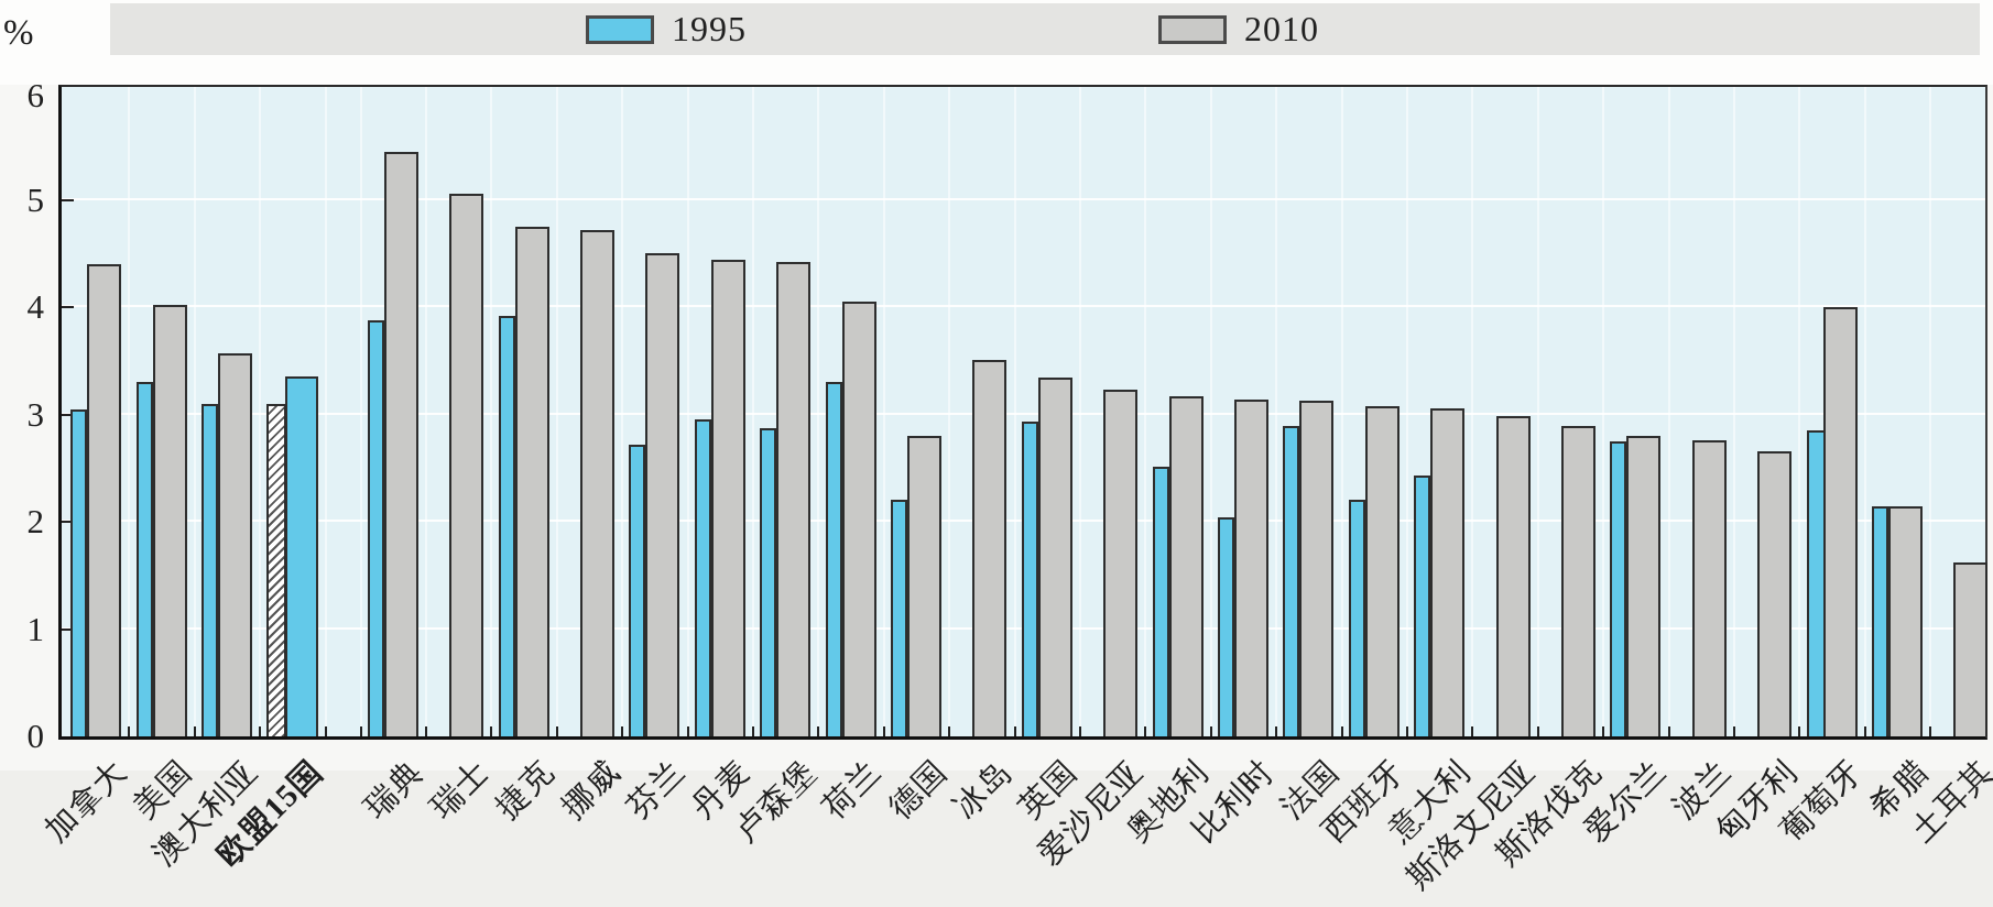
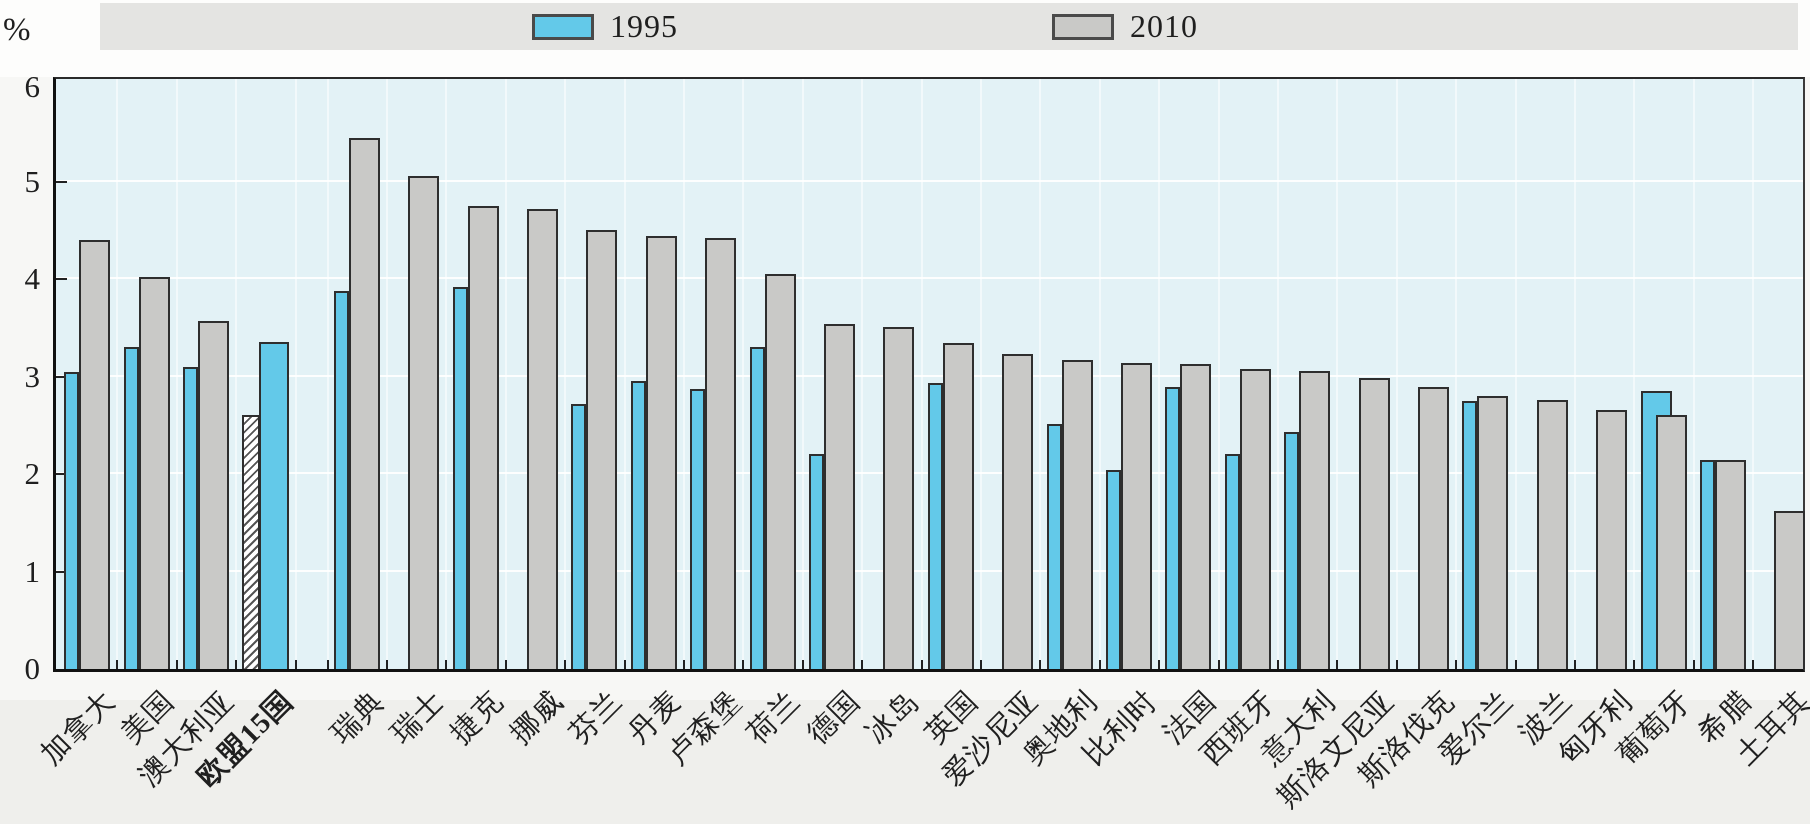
1995/欧盟15国: 3.1 -> 2.6
2010/德国: 2.8 -> 3.5
2010/葡萄牙: 4.0 -> 2.6
